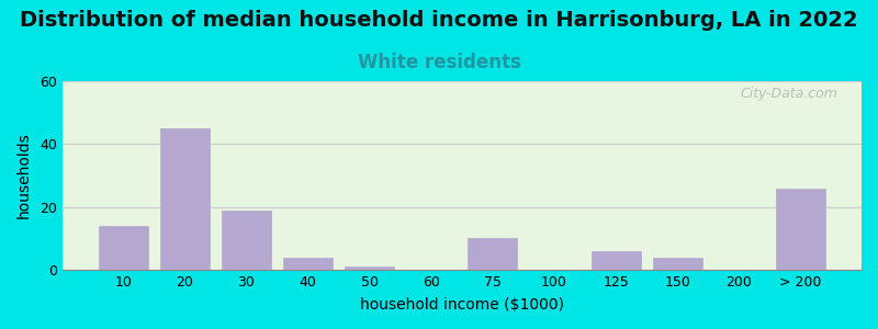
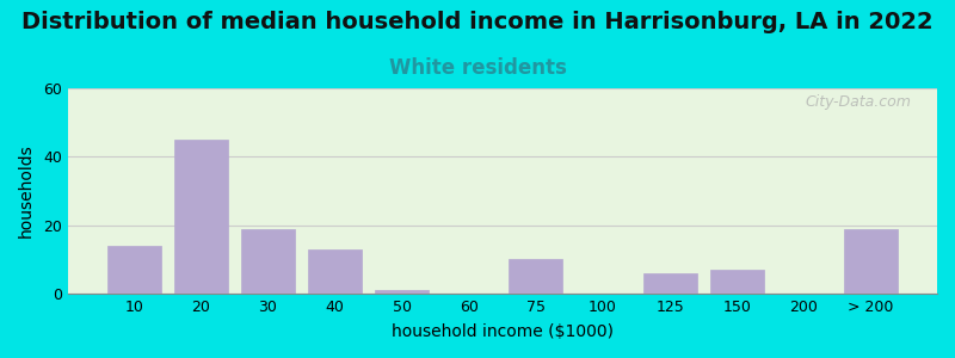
40: 4 -> 13
150: 4 -> 7
> 200: 26 -> 19
